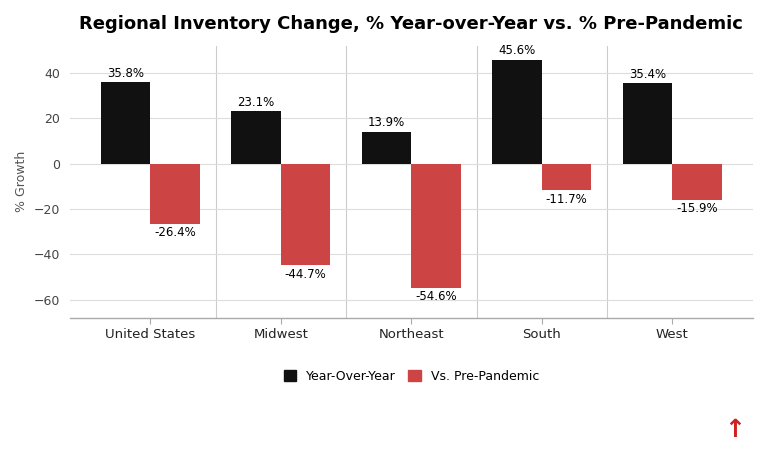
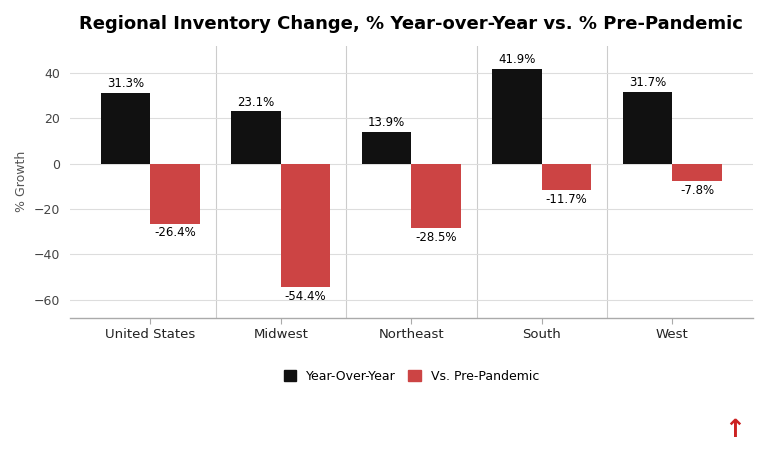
Year-Over-Year/United States: 35.8% -> 31.3%
Vs. Pre-Pandemic/Midwest: -44.7% -> -54.4%
Vs. Pre-Pandemic/Northeast: -54.6% -> -28.5%
Year-Over-Year/South: 45.6% -> 41.9%
Year-Over-Year/West: 35.4% -> 31.7%
Vs. Pre-Pandemic/West: -15.9% -> -7.8%
